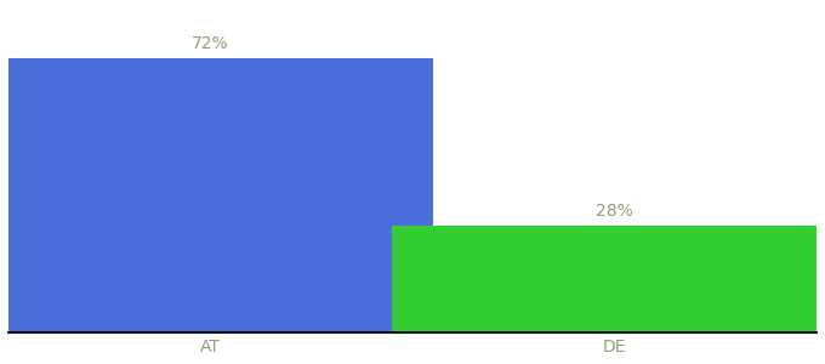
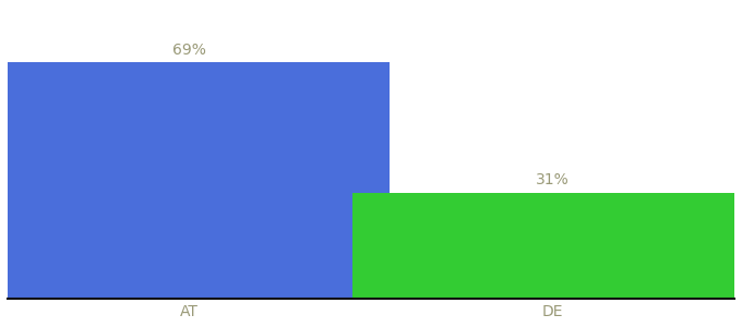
AT: 72% -> 69%
DE: 28% -> 31%
